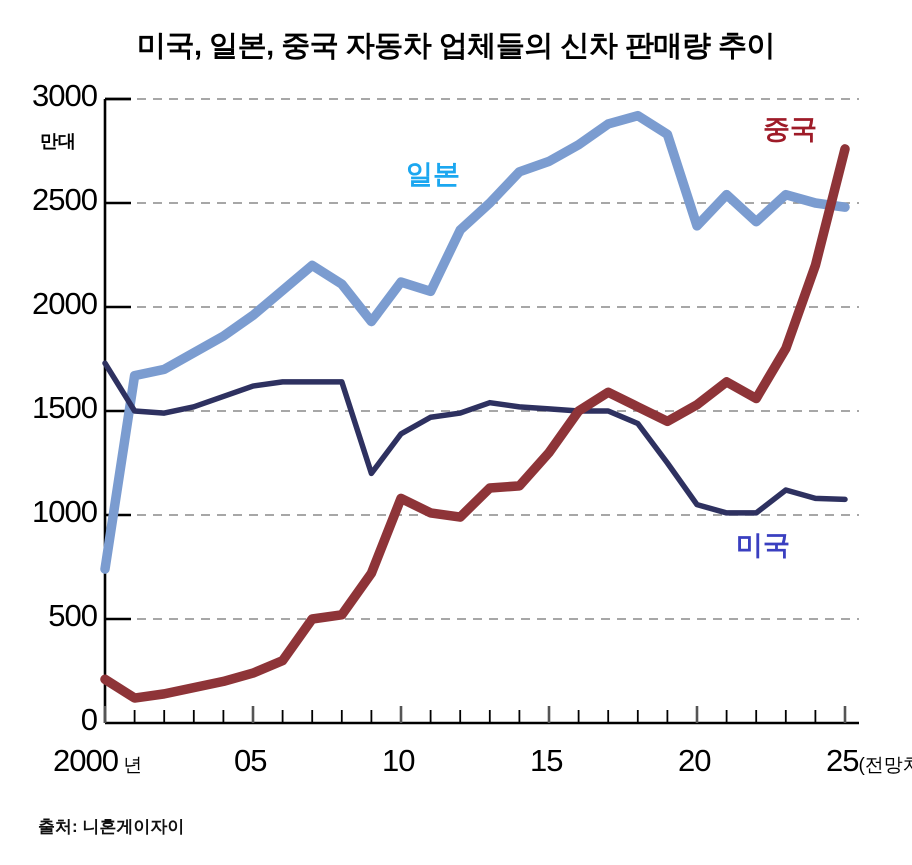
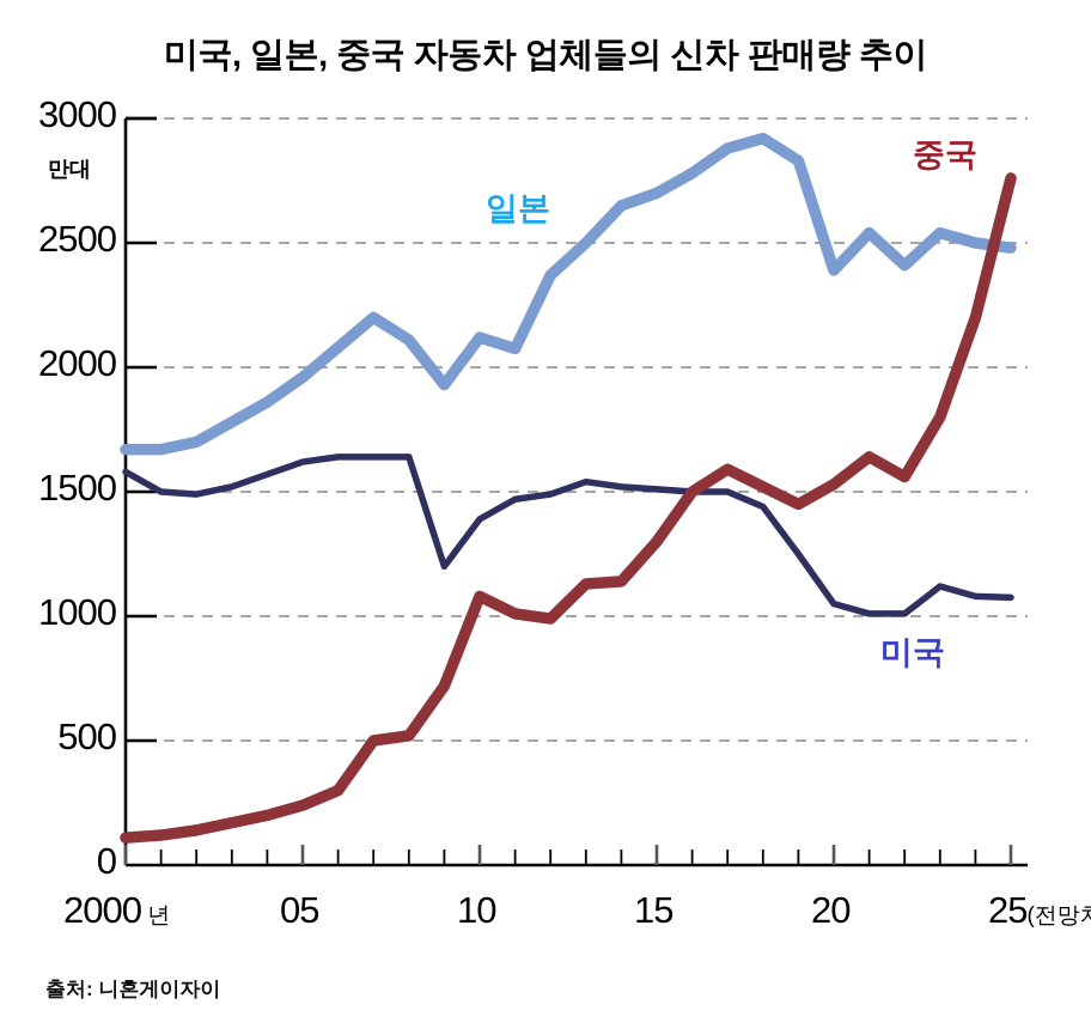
일본/2000: 740 -> 1670
미국/2000: 1730 -> 1580
중국/2000: 210 -> 110
